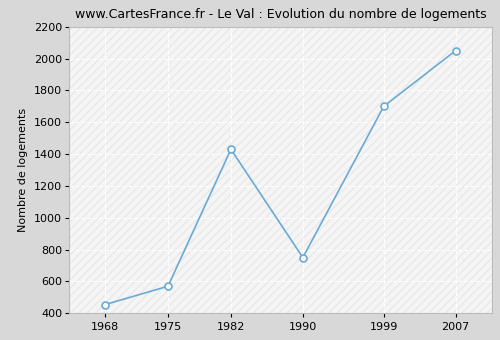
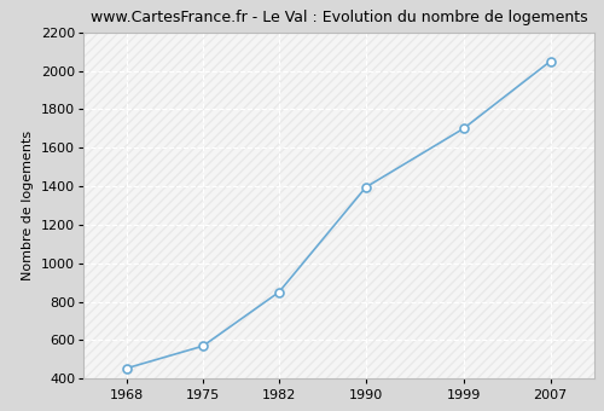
1982: 1430 -> 850
1990: 750 -> 1400
